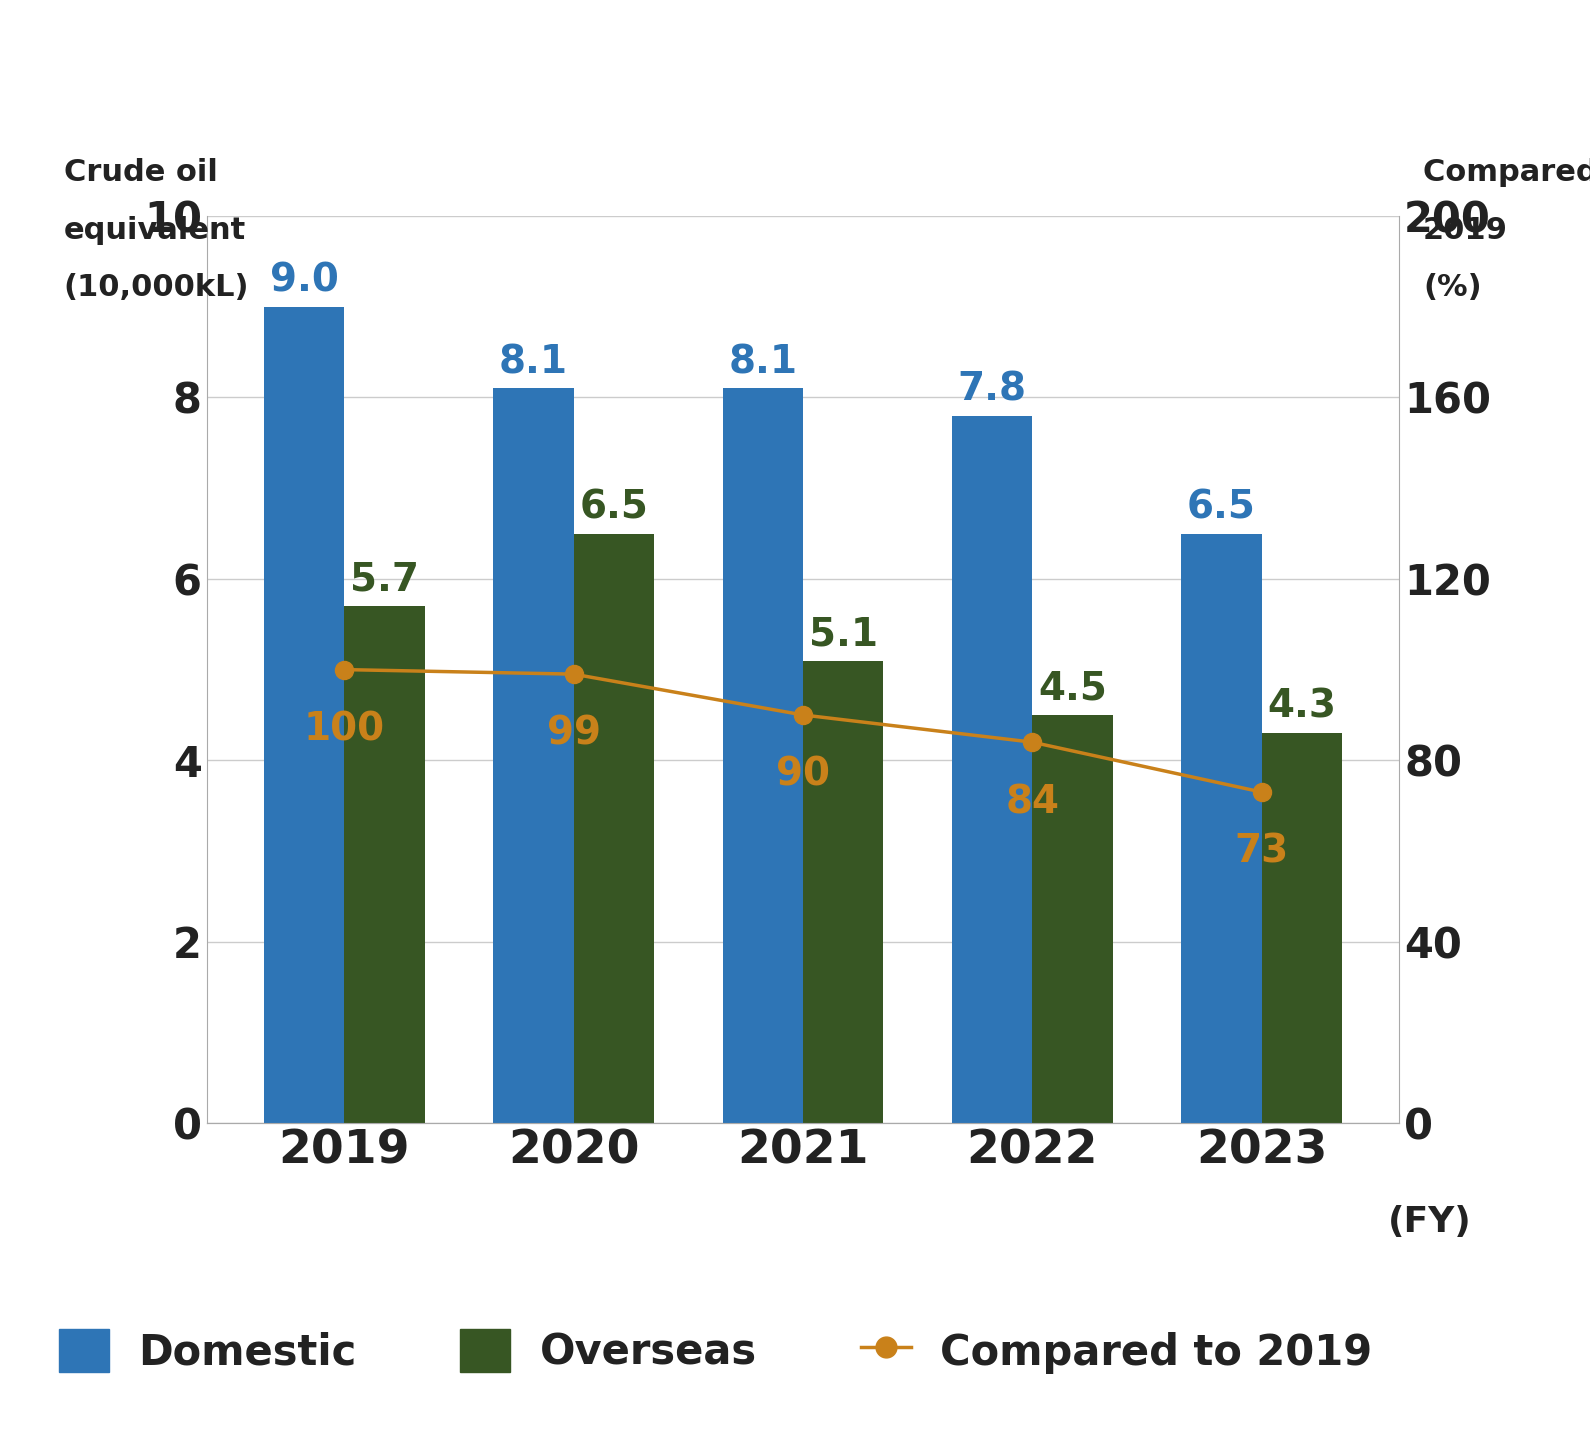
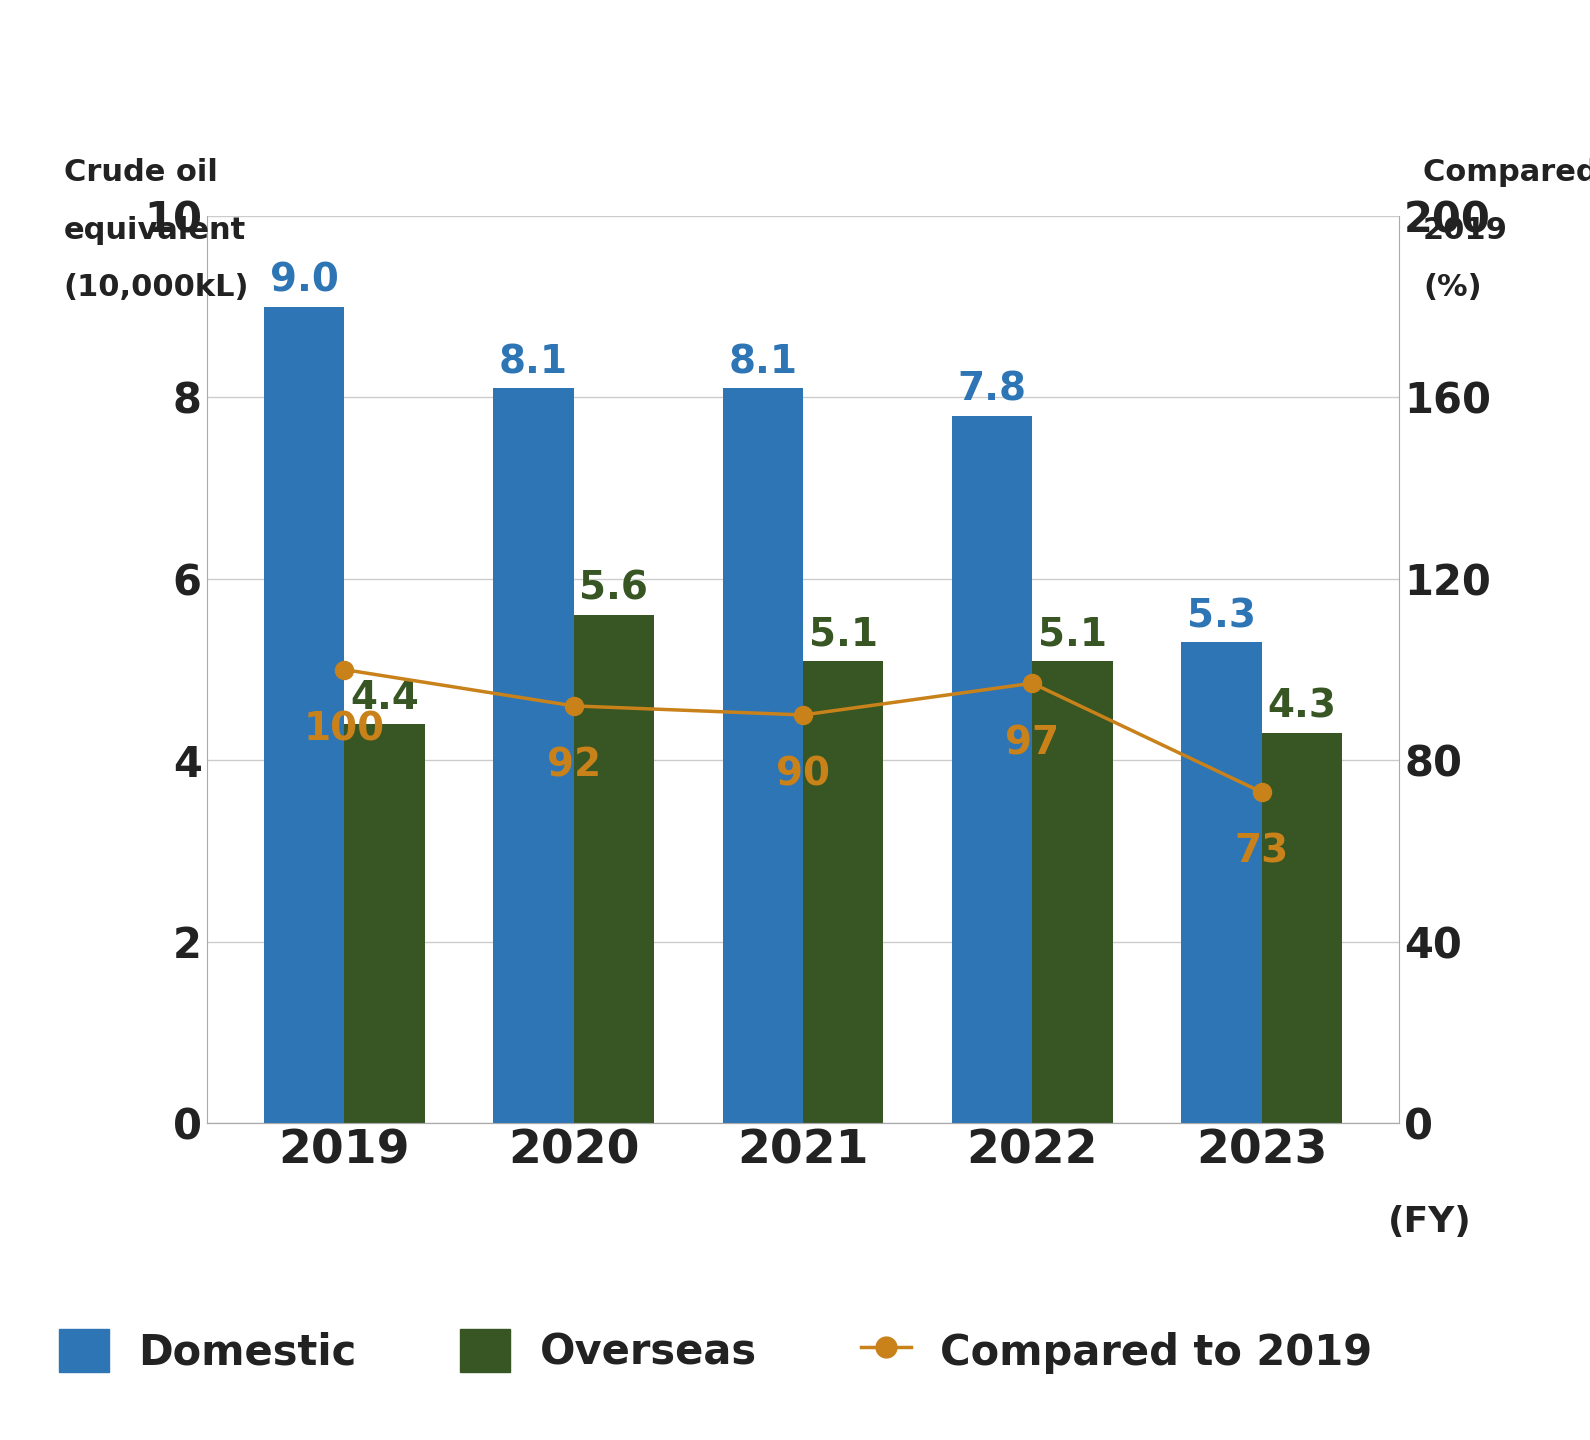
Overseas/2019: 5.7 -> 4.4
Compared to 2019/2020: 99 -> 92
Overseas/2020: 6.5 -> 5.6
Compared to 2019/2022: 84 -> 97
Overseas/2022: 4.5 -> 5.1
Domestic/2023: 6.5 -> 5.3
